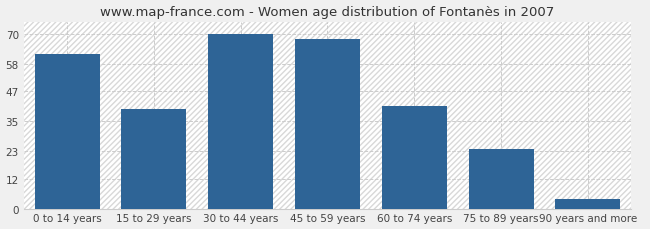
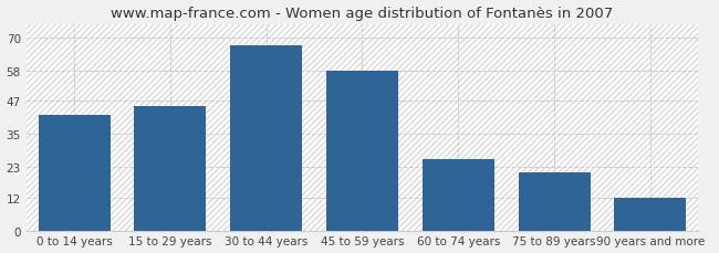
0 to 14 years: 62 -> 42
15 to 29 years: 40 -> 45
30 to 44 years: 70 -> 67
45 to 59 years: 68 -> 58
60 to 74 years: 41 -> 26
75 to 89 years: 24 -> 21
90 years and more: 4 -> 12
